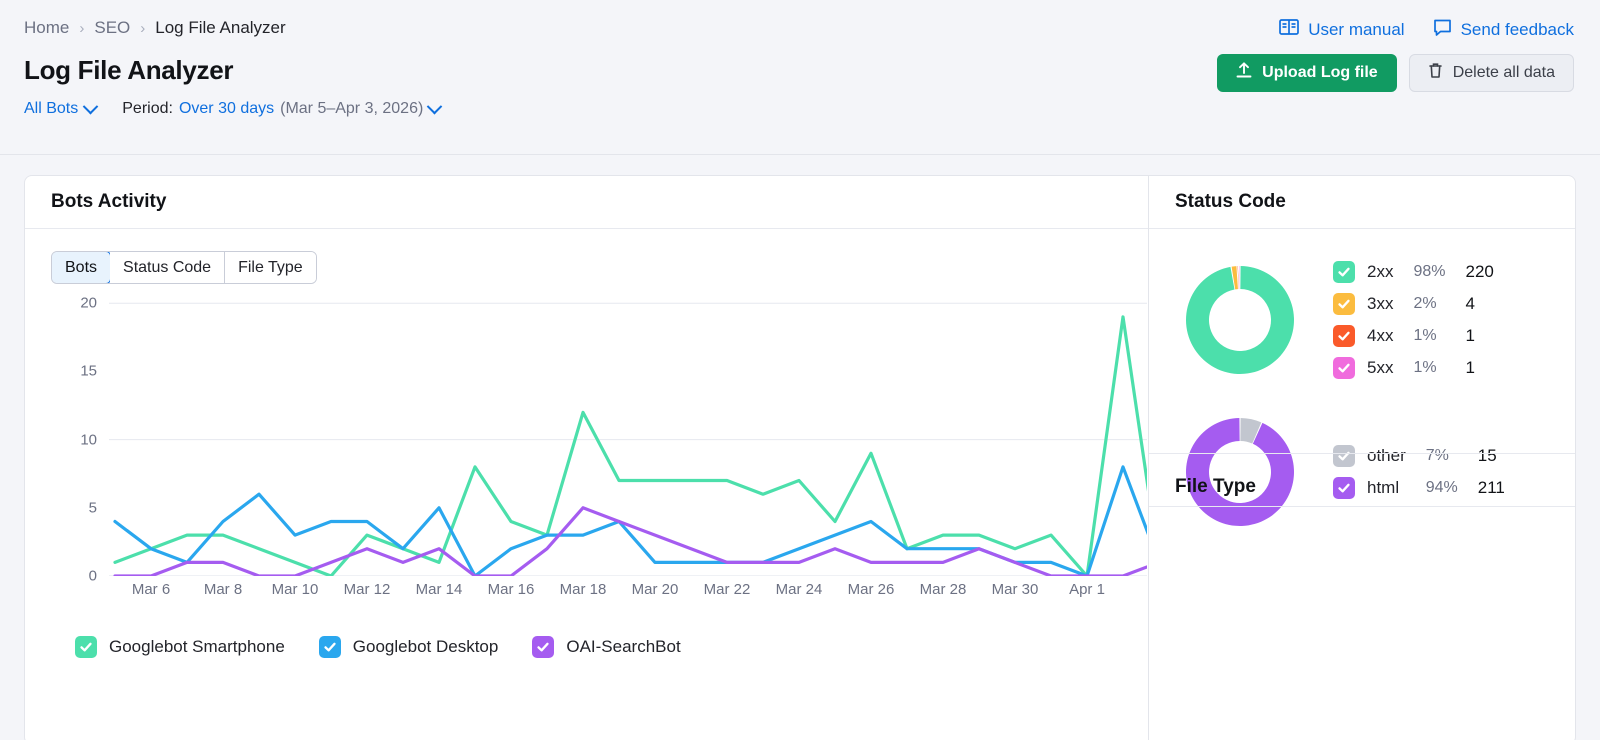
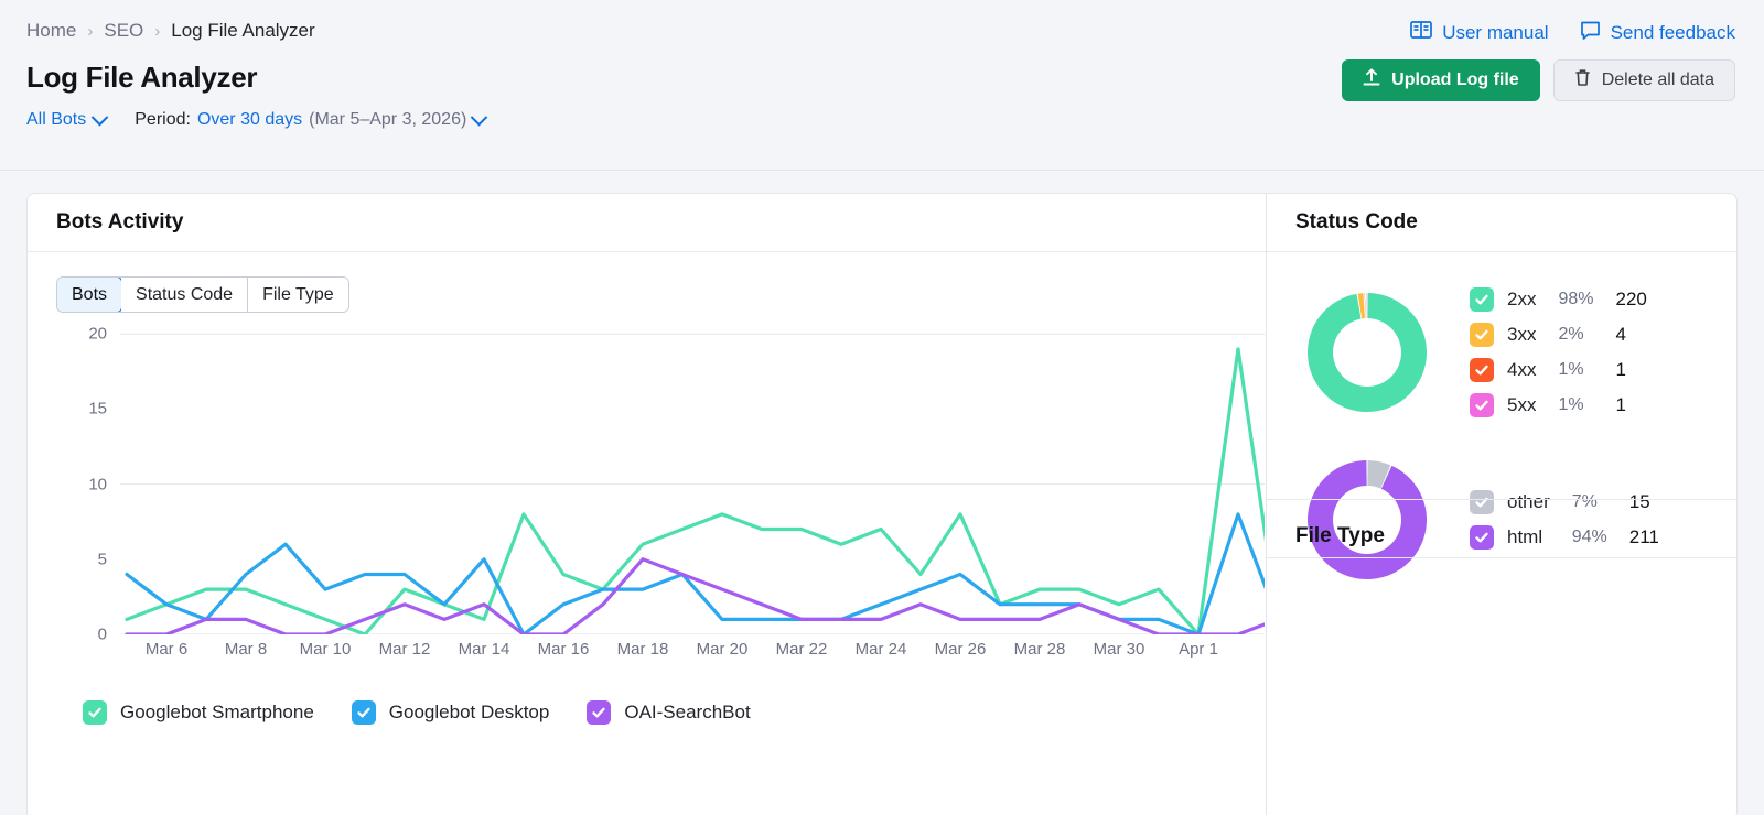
Googlebot Smartphone/Mar 18: 12 -> 6
Googlebot Smartphone/Mar 20: 7 -> 8
Googlebot Smartphone/Mar 26: 9 -> 8
